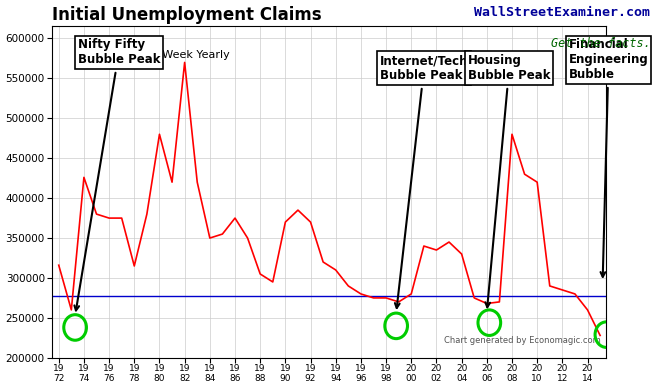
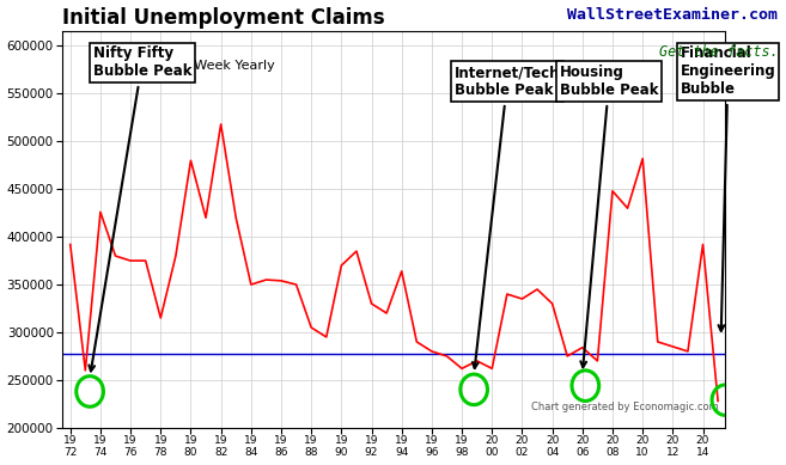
19 72: 316000 -> 392000
19 82: 570000 -> 518000
19 86: 375000 -> 354000
19 92: 370000 -> 330000
19 94: 310000 -> 364000
19 98: 275000 -> 262000
20 00: 280000 -> 262000
20 06: 268000 -> 284000
20 08: 480000 -> 448000
20 10: 420000 -> 482000
20 14: 260000 -> 392000
